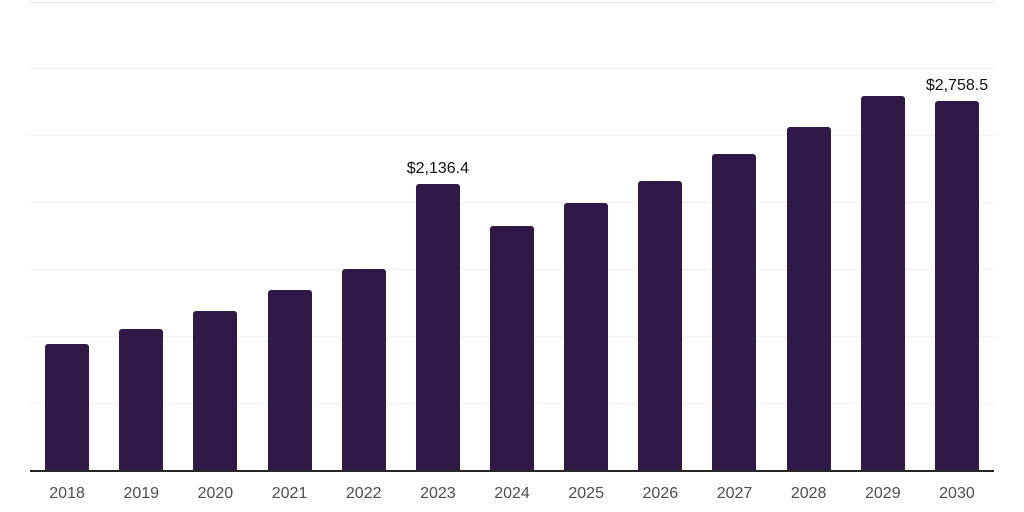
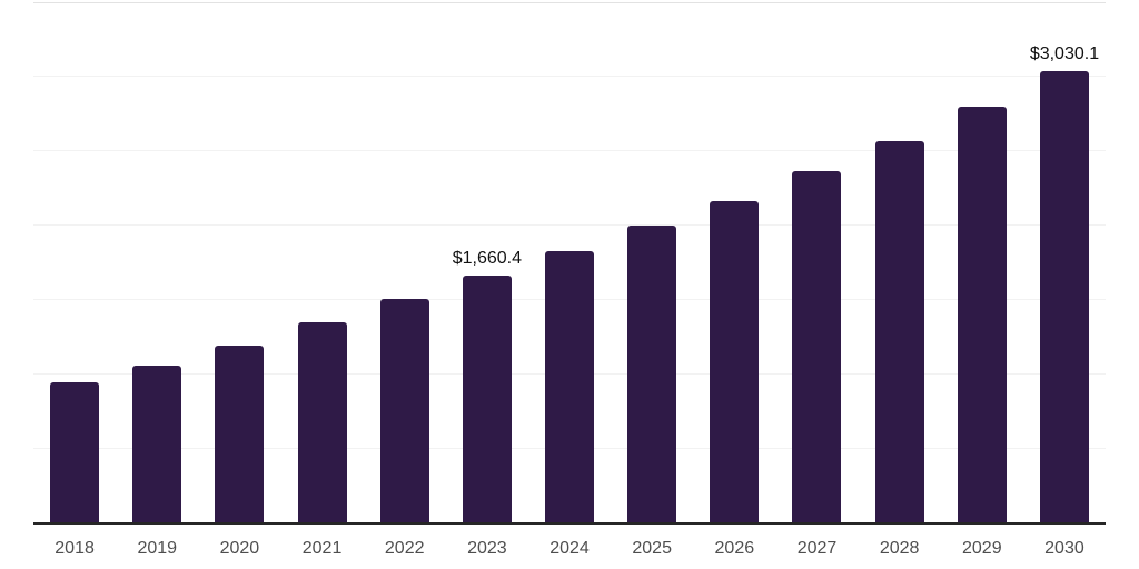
2023: $2,136.4 -> $1,660.4
2030: $2,758.5 -> $3,030.1
